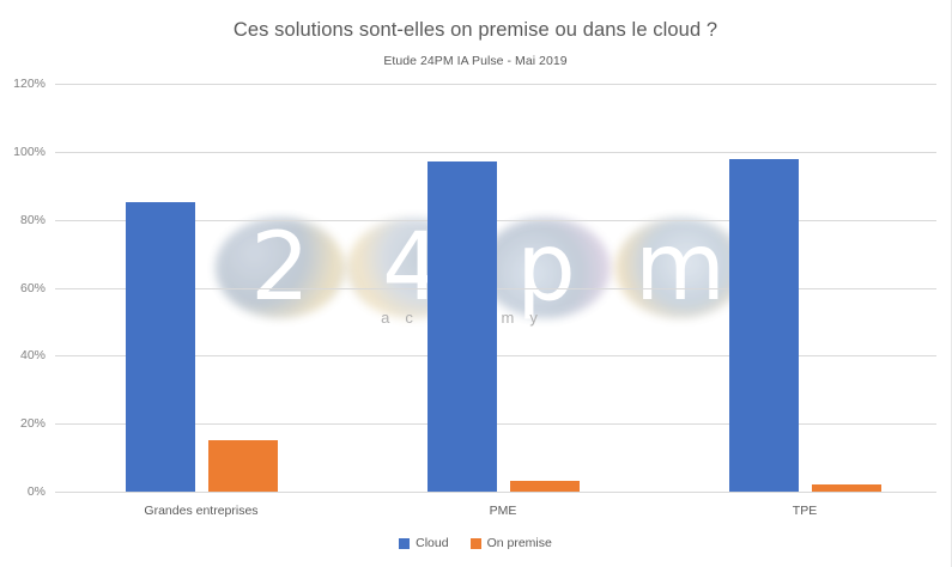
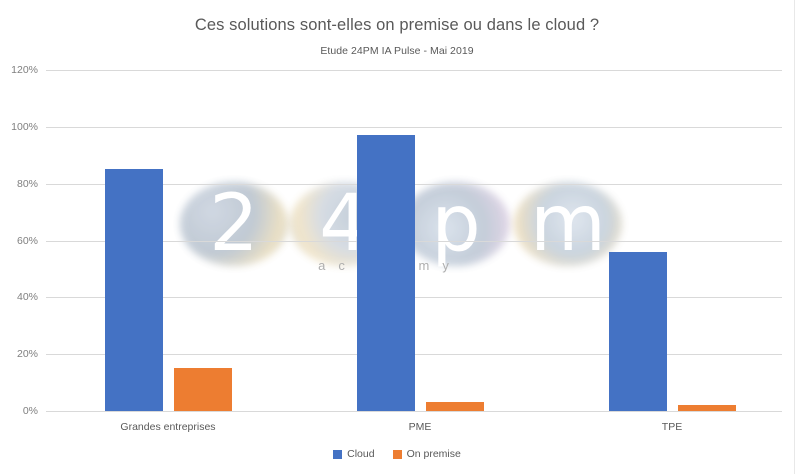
Cloud/TPE: 98% -> 56%
